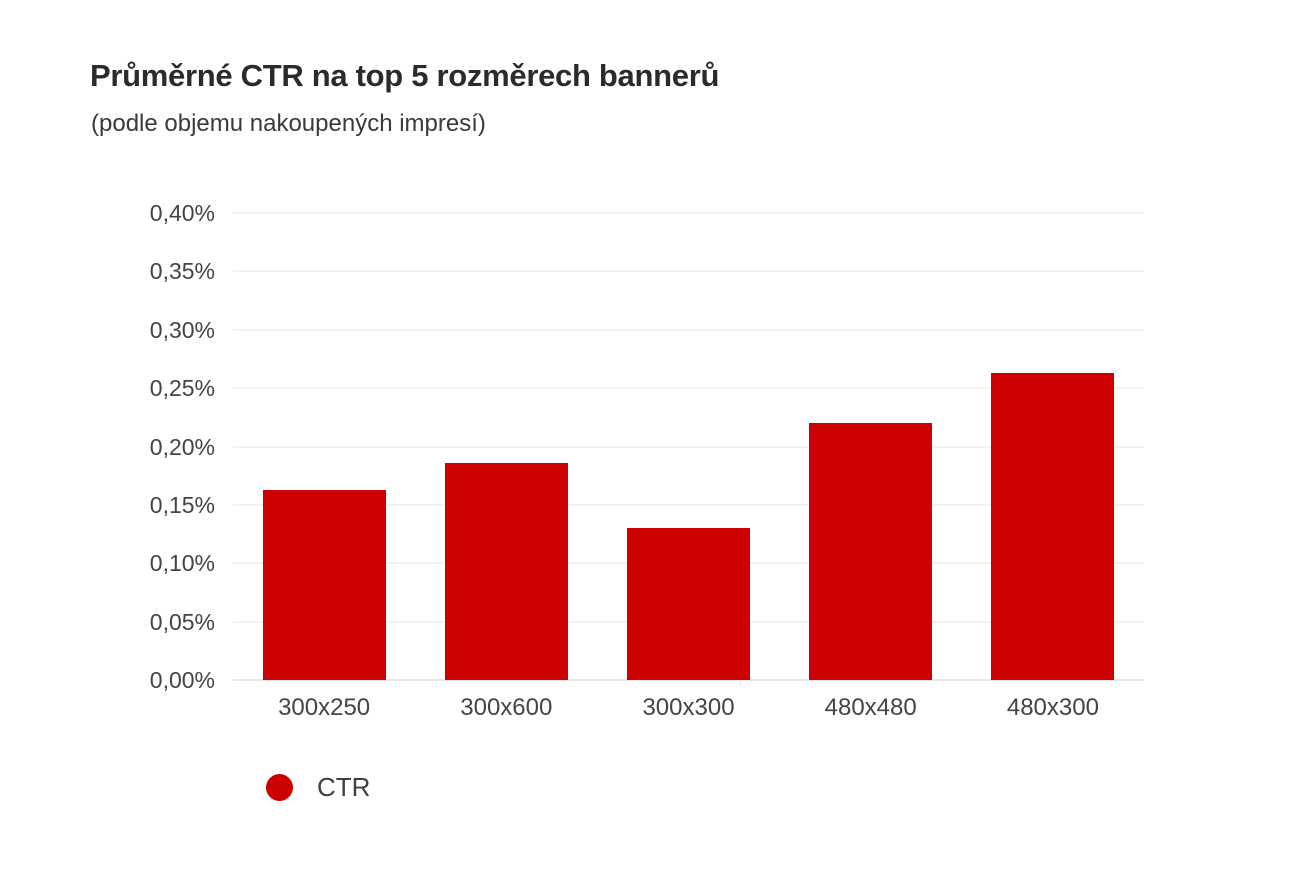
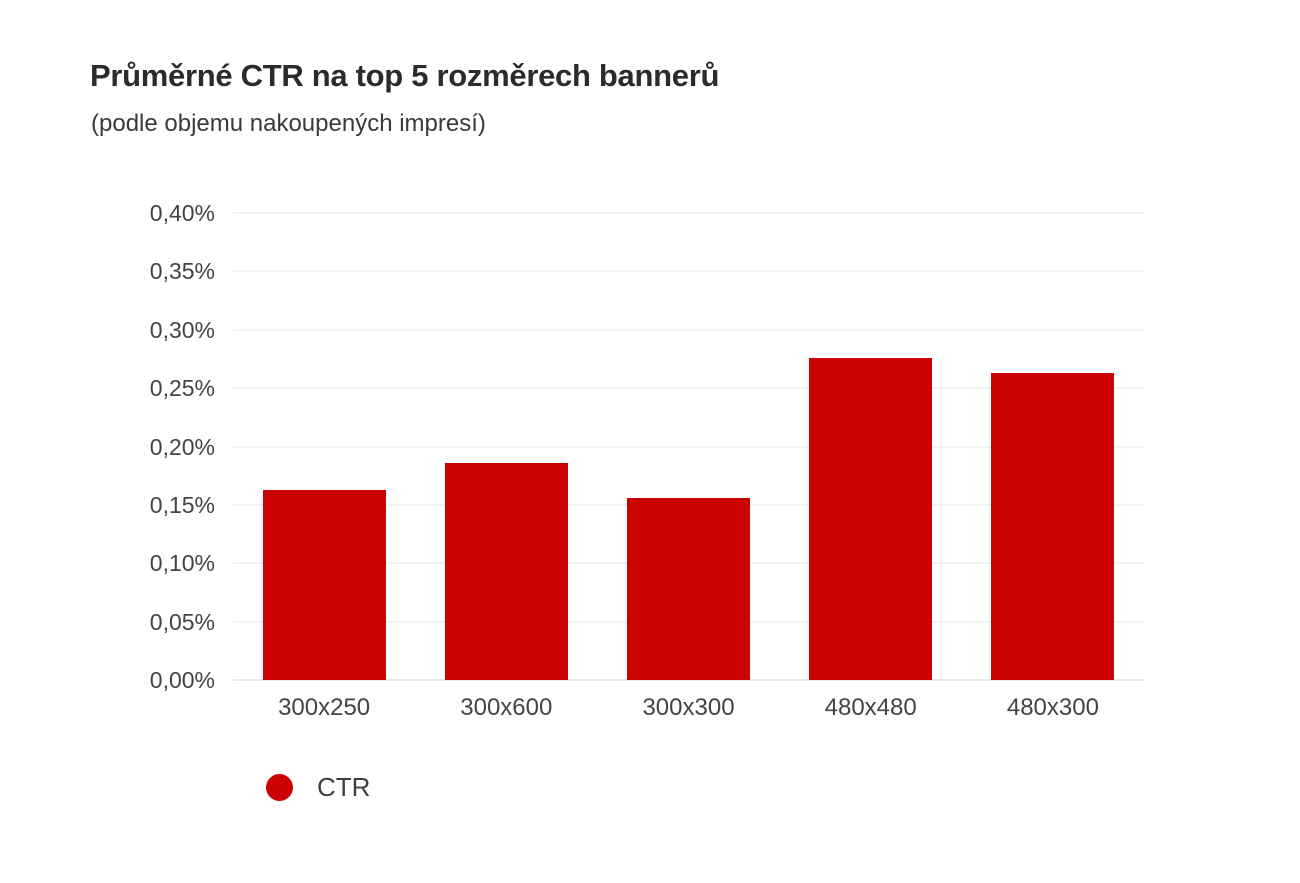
300x300: 0,13% -> 0,16%
480x480: 0,22% -> 0,28%
